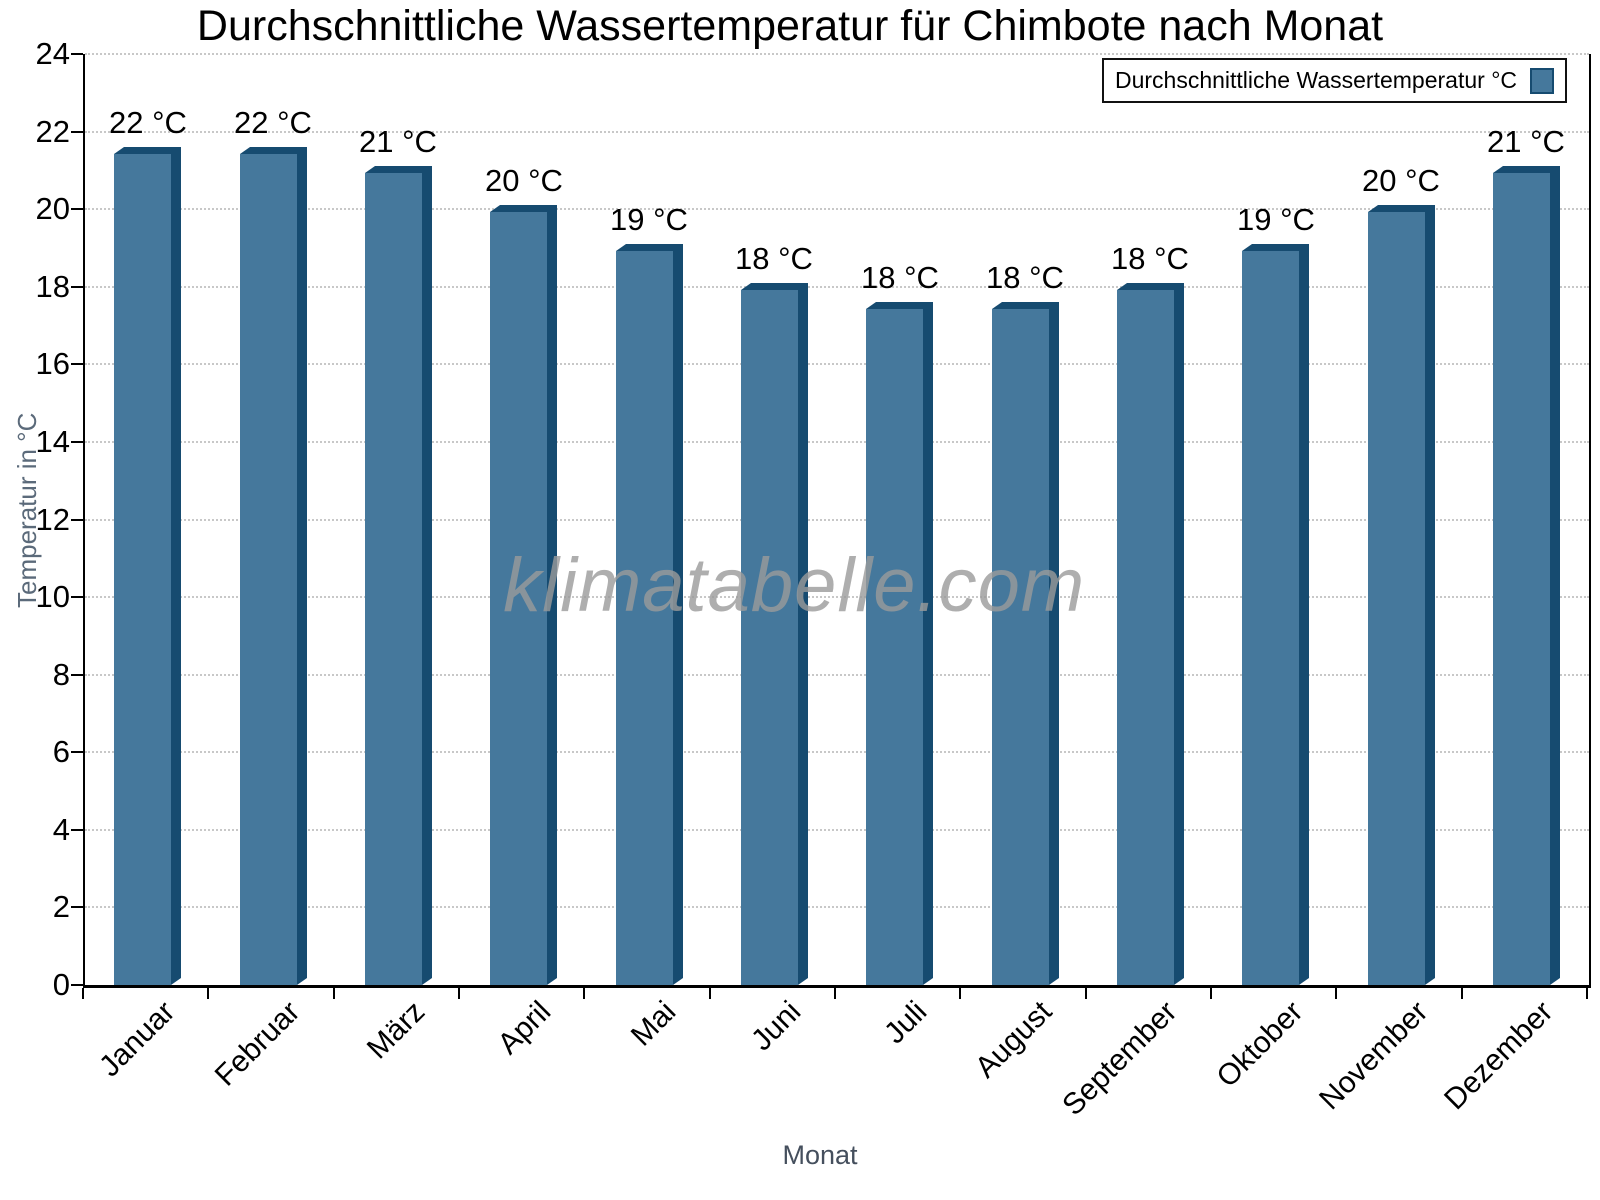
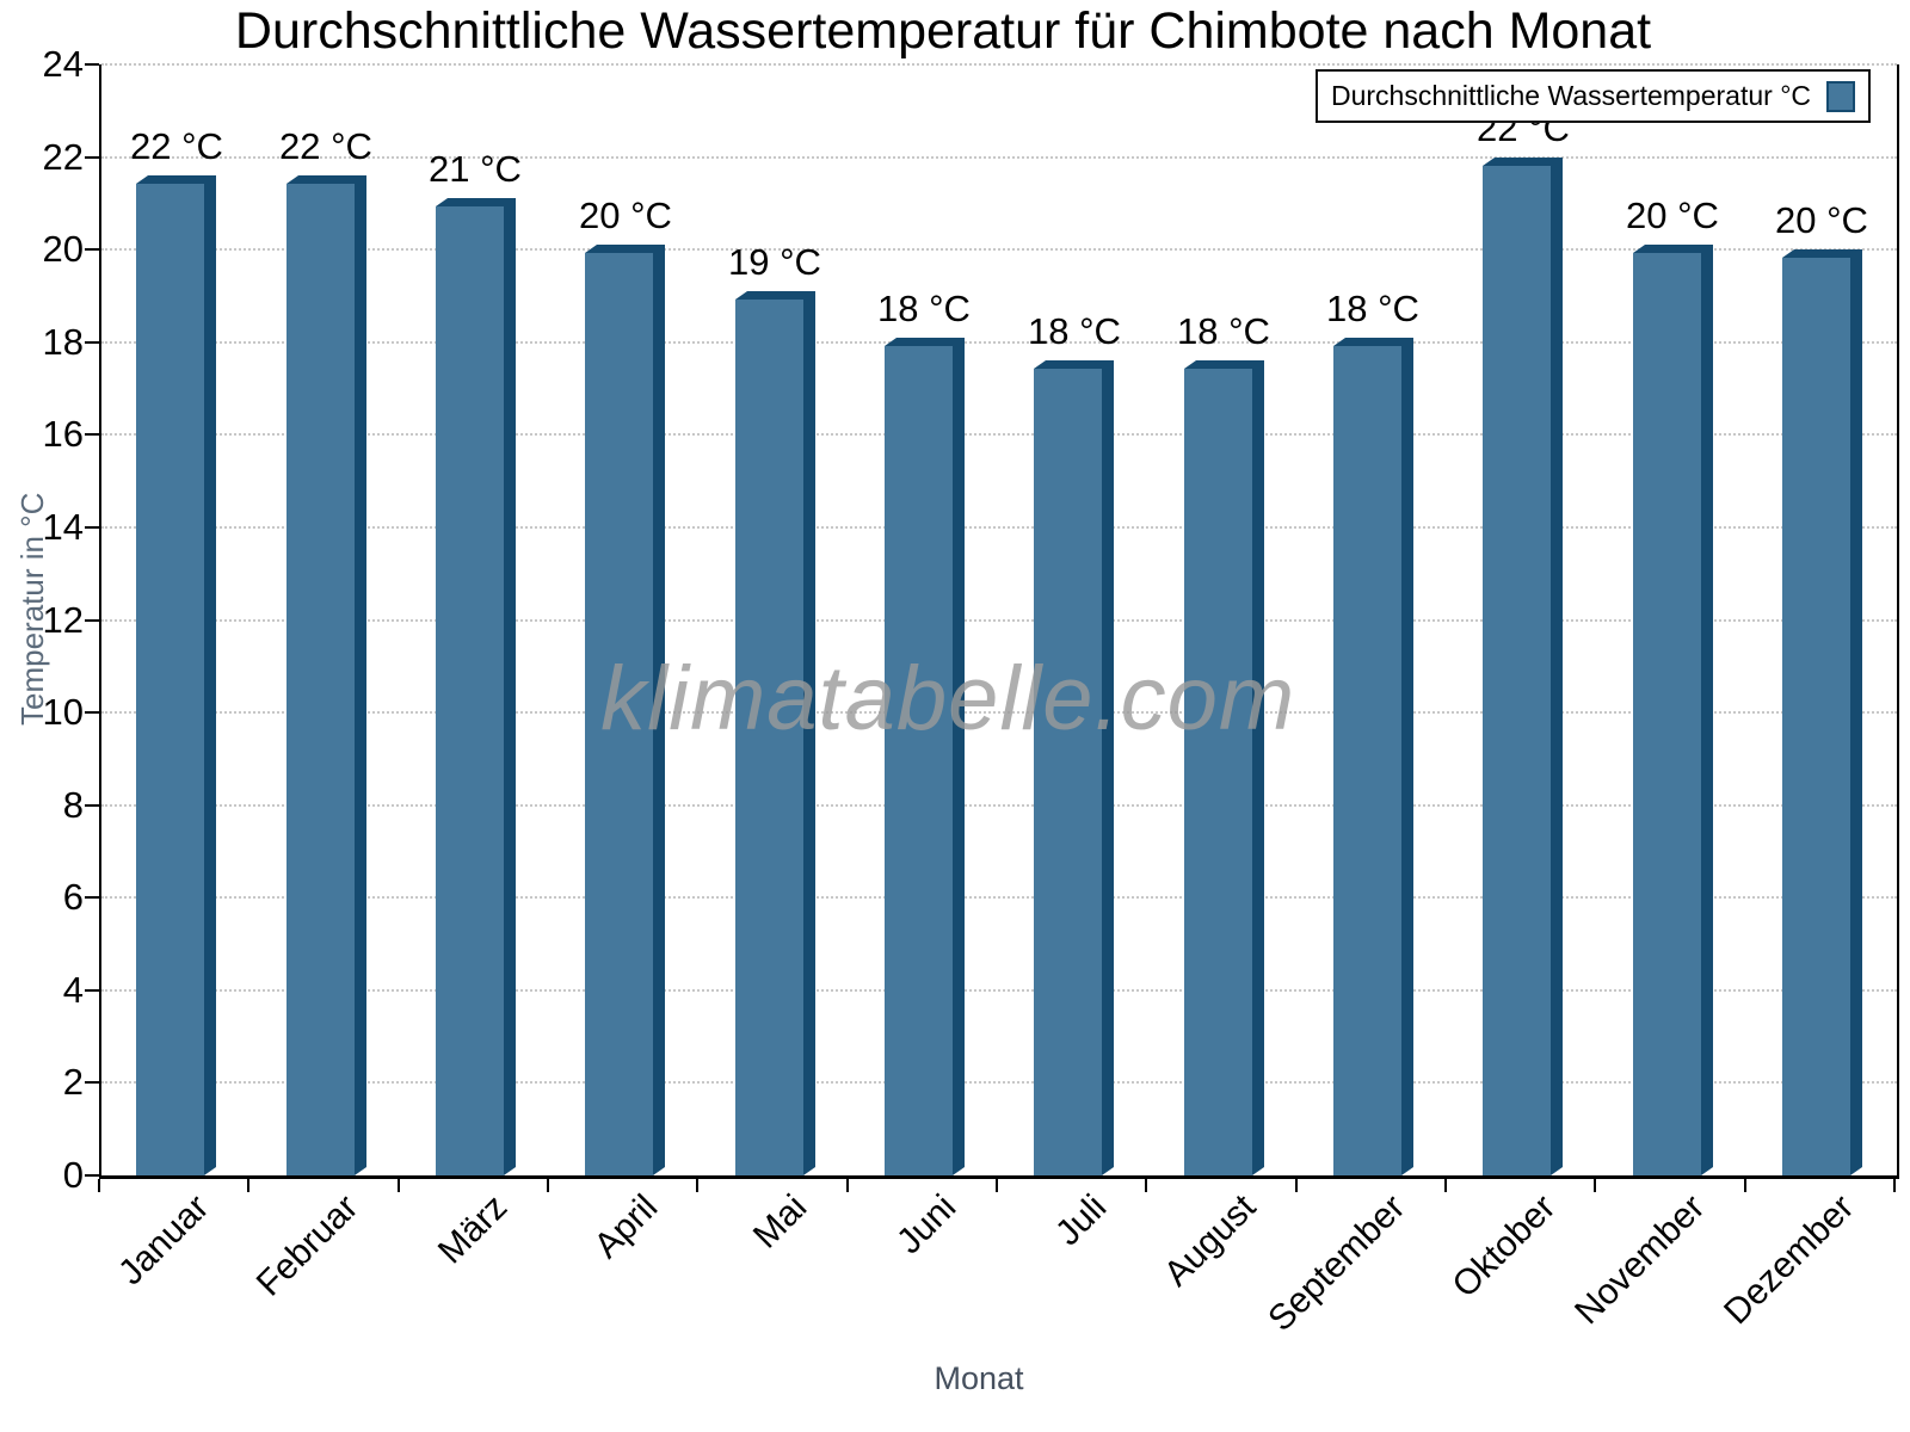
Oktober: 19 -> 22
Dezember: 21 -> 20
